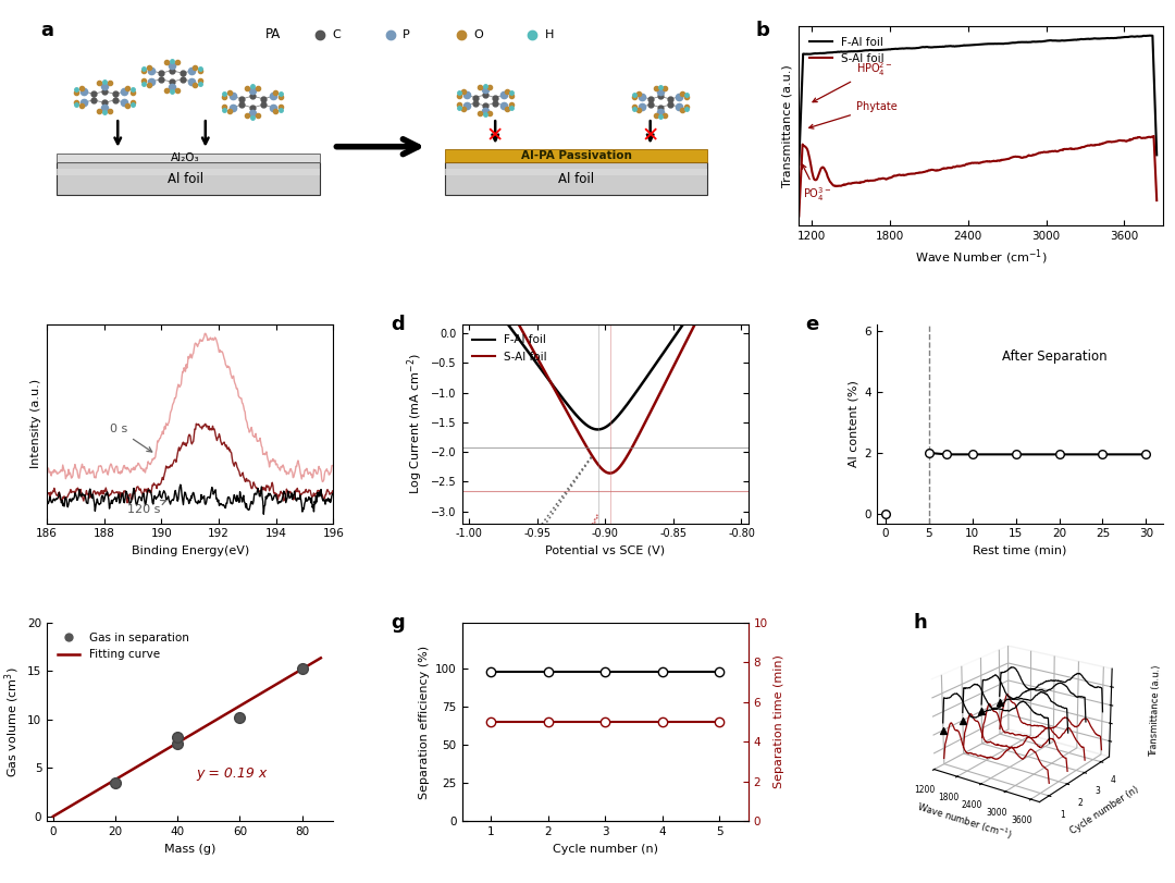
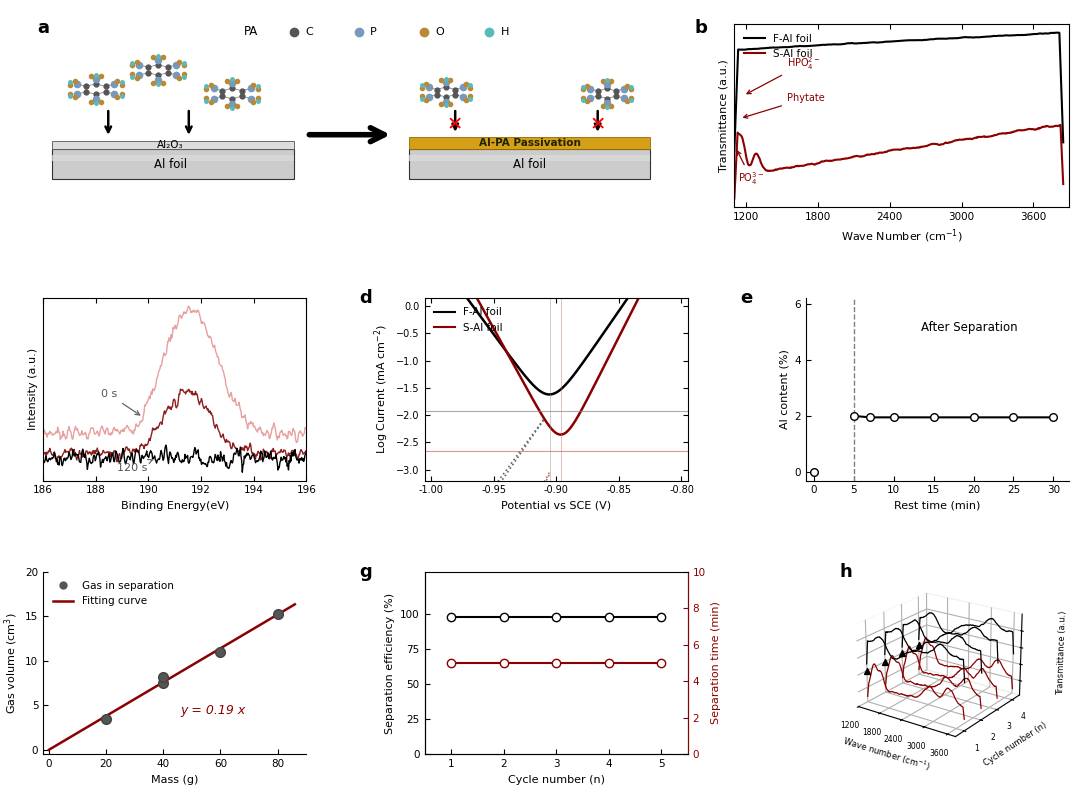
Gas in separation/60: 10.2 -> 11.0
